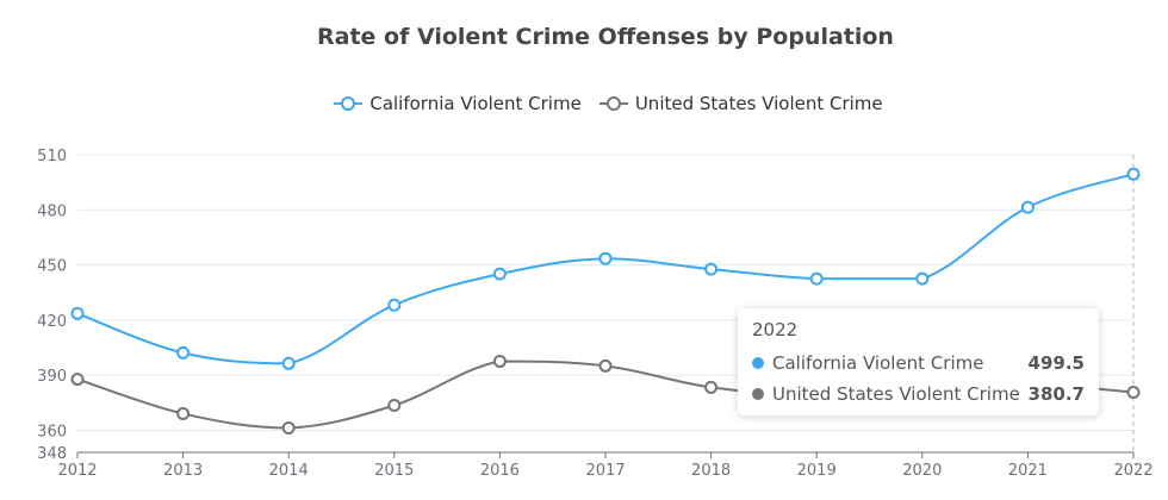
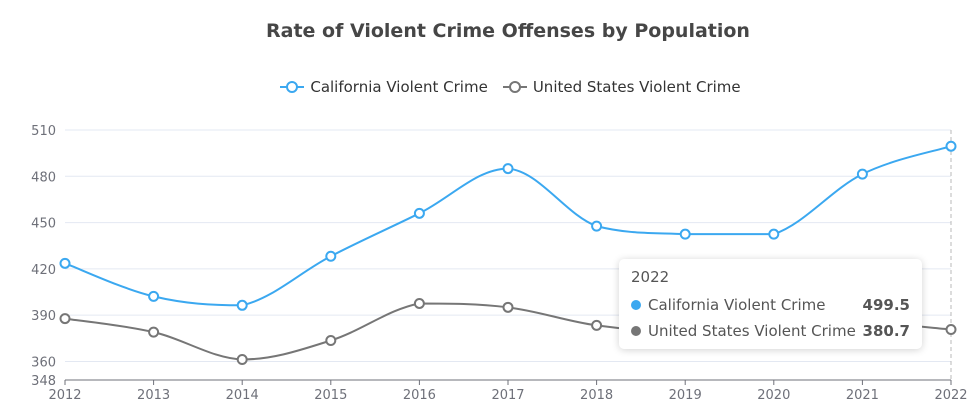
United States Violent Crime/2013: 369 -> 379
California Violent Crime/2016: 445 -> 456
California Violent Crime/2017: 454 -> 485
